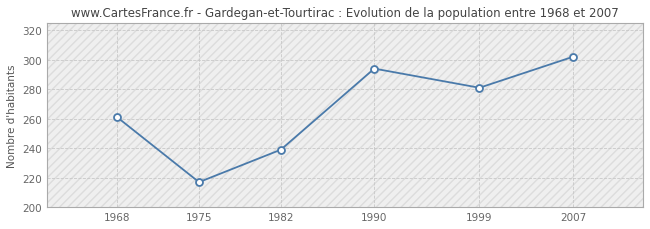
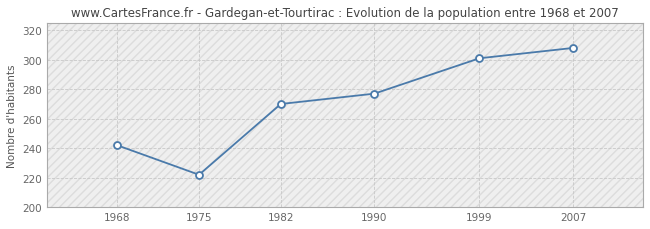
1968: 261 -> 242
1975: 217 -> 222
1982: 239 -> 270
1990: 294 -> 277
1999: 281 -> 301
2007: 302 -> 308
